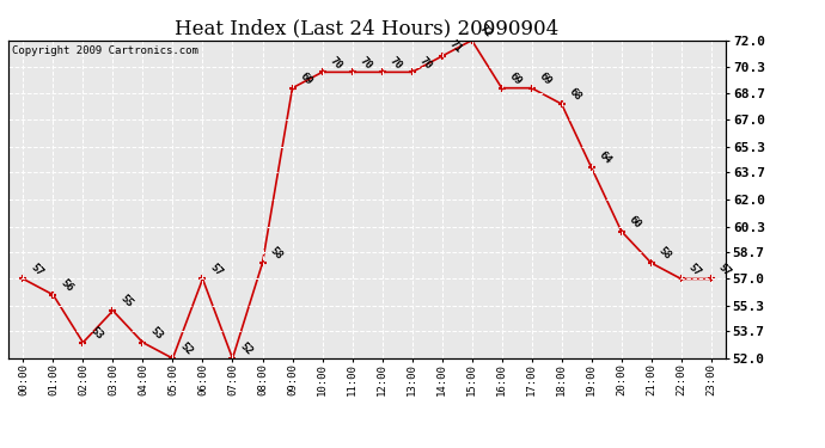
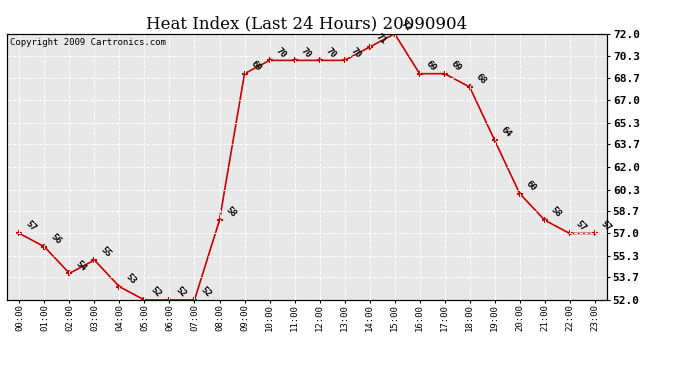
02:00: 53 -> 54
06:00: 57 -> 52
